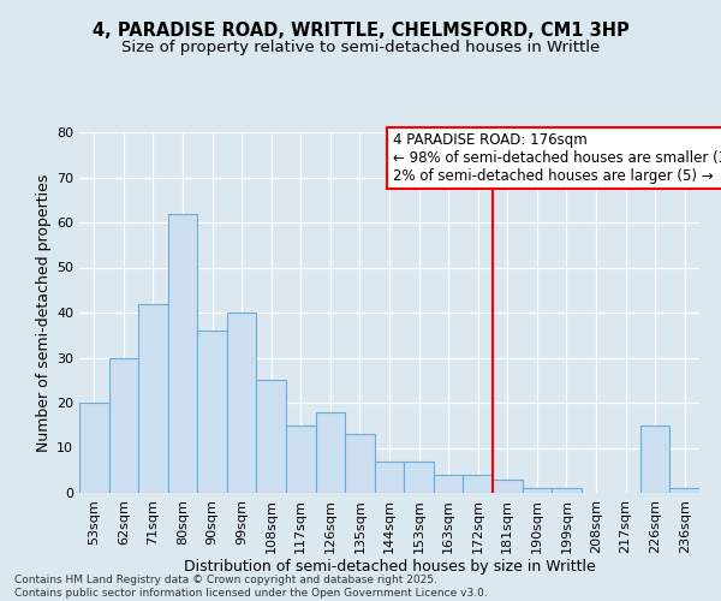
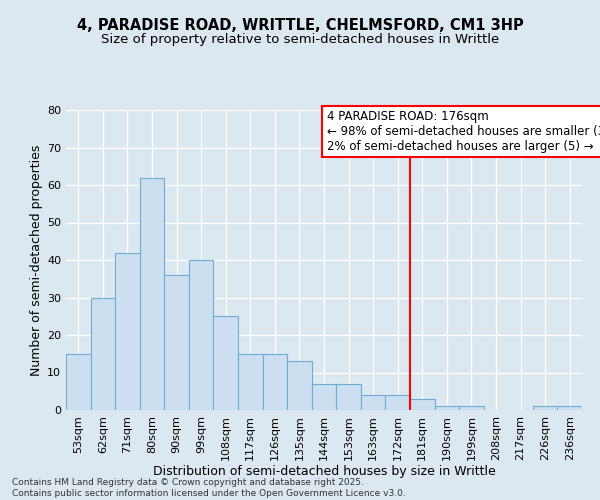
53sqm: 20 -> 15
126sqm: 18 -> 15
226sqm: 15 -> 1
